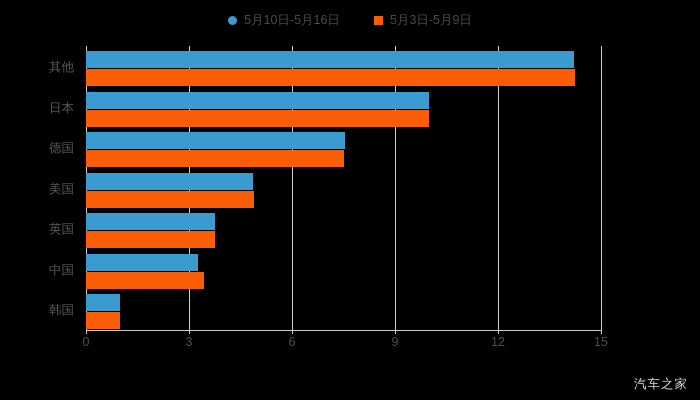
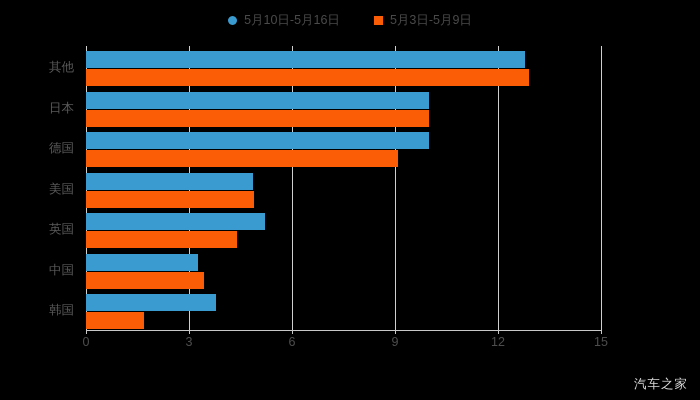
5月10日-5月16日/其他: 14.2 -> 12.8
5月3日-5月9日/其他: 14.2 -> 12.9
5月10日-5月16日/德国: 7.5 -> 10.0
5月3日-5月9日/德国: 7.5 -> 9.1
5月10日-5月16日/英国: 3.8 -> 5.2
5月3日-5月9日/英国: 3.8 -> 4.4
5月10日-5月16日/韩国: 1.0 -> 3.8
5月3日-5月9日/韩国: 1.0 -> 1.7
